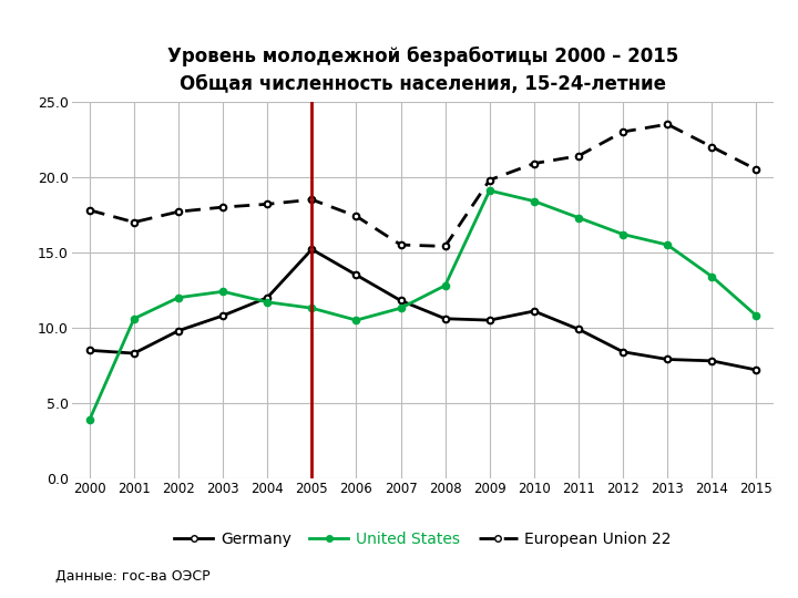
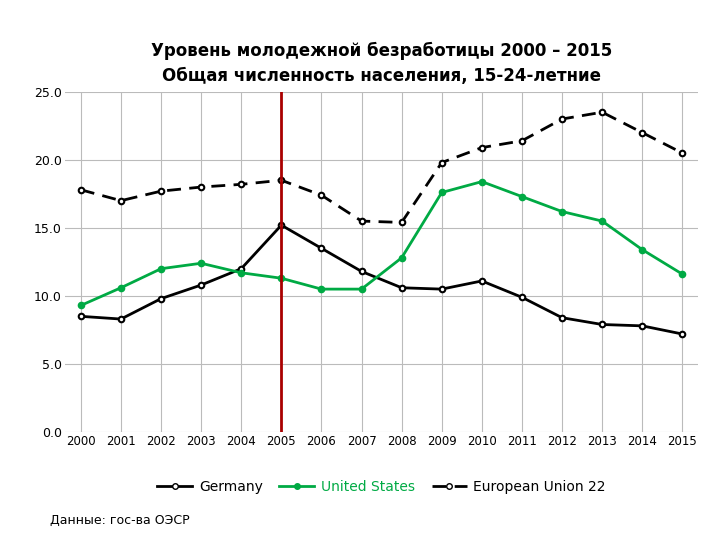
United States/2000: 3.9 -> 9.3
United States/2007: 11.3 -> 10.5
United States/2009: 19.1 -> 17.6
United States/2015: 10.8 -> 11.6
